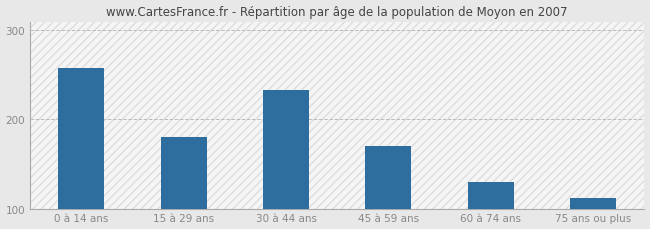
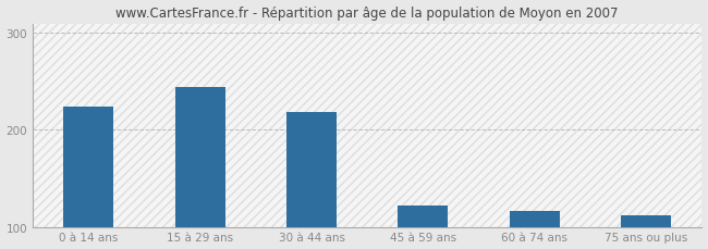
0 à 14 ans: 258 -> 224
15 à 29 ans: 180 -> 244
30 à 44 ans: 233 -> 218
45 à 59 ans: 170 -> 122
60 à 74 ans: 130 -> 116
